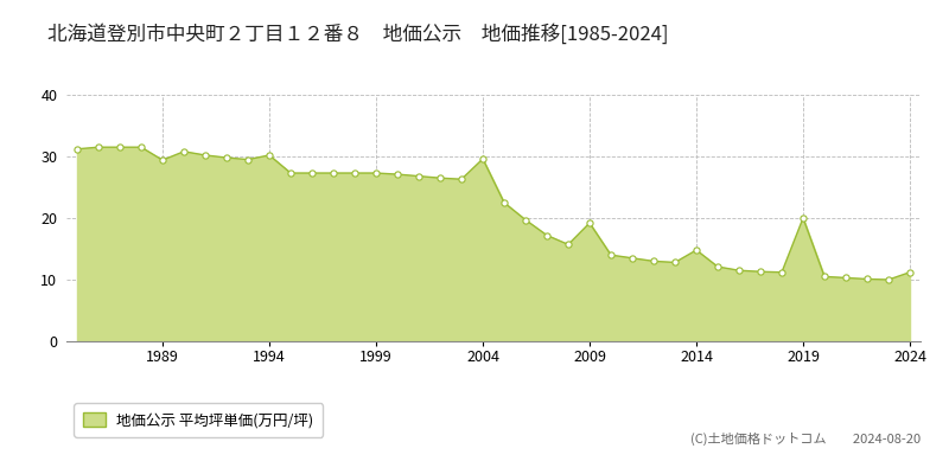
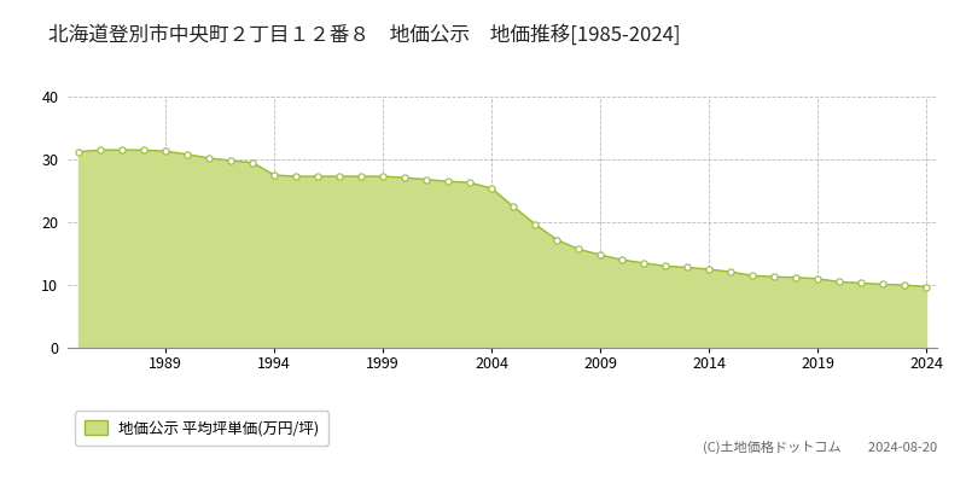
1989: 29.4 -> 31.3
1994: 30.2 -> 27.5
2004: 29.6 -> 25.4
2009: 19.2 -> 14.8
2014: 14.8 -> 12.5
2019: 20.0 -> 11.0
2024: 11.2 -> 9.7
